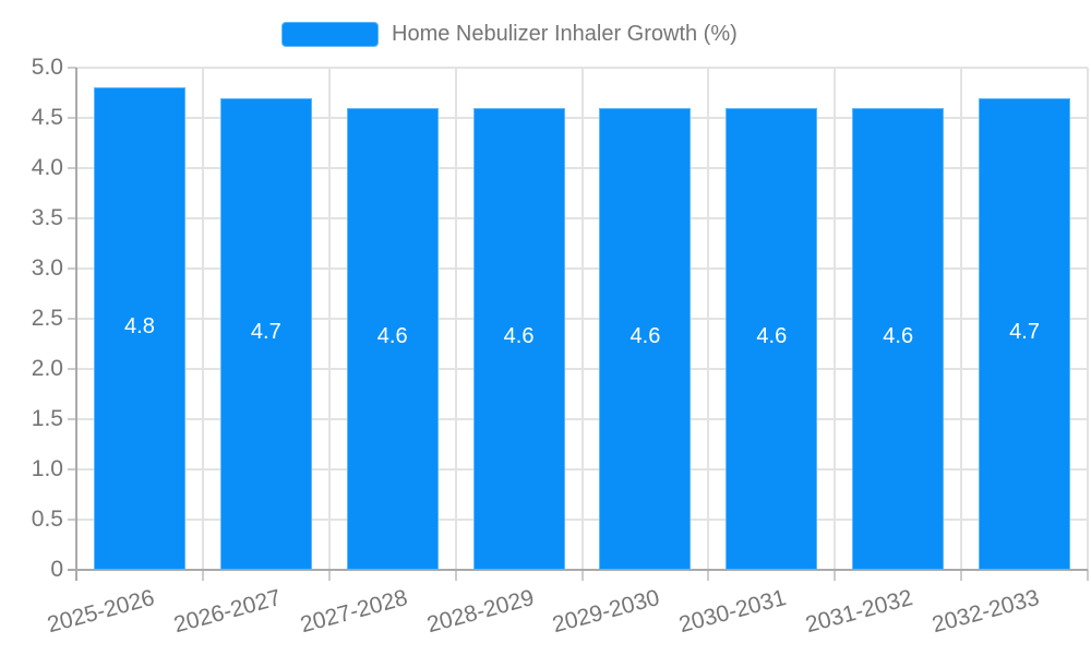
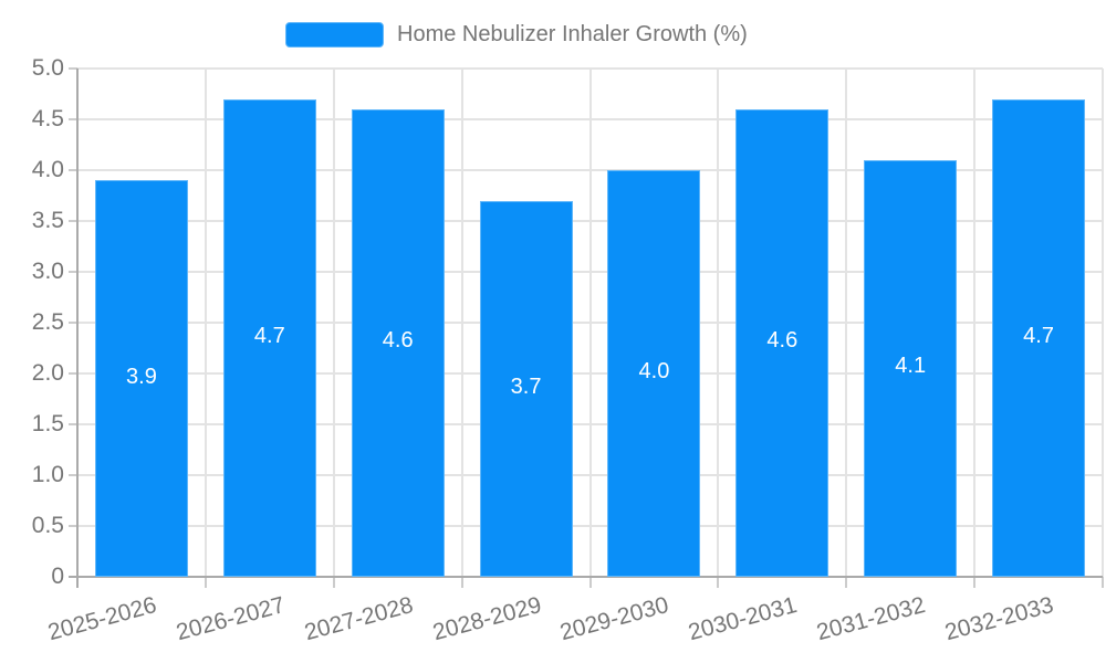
2025-2026: 4.8 -> 3.9
2028-2029: 4.6 -> 3.7
2029-2030: 4.6 -> 4.0
2031-2032: 4.6 -> 4.1
